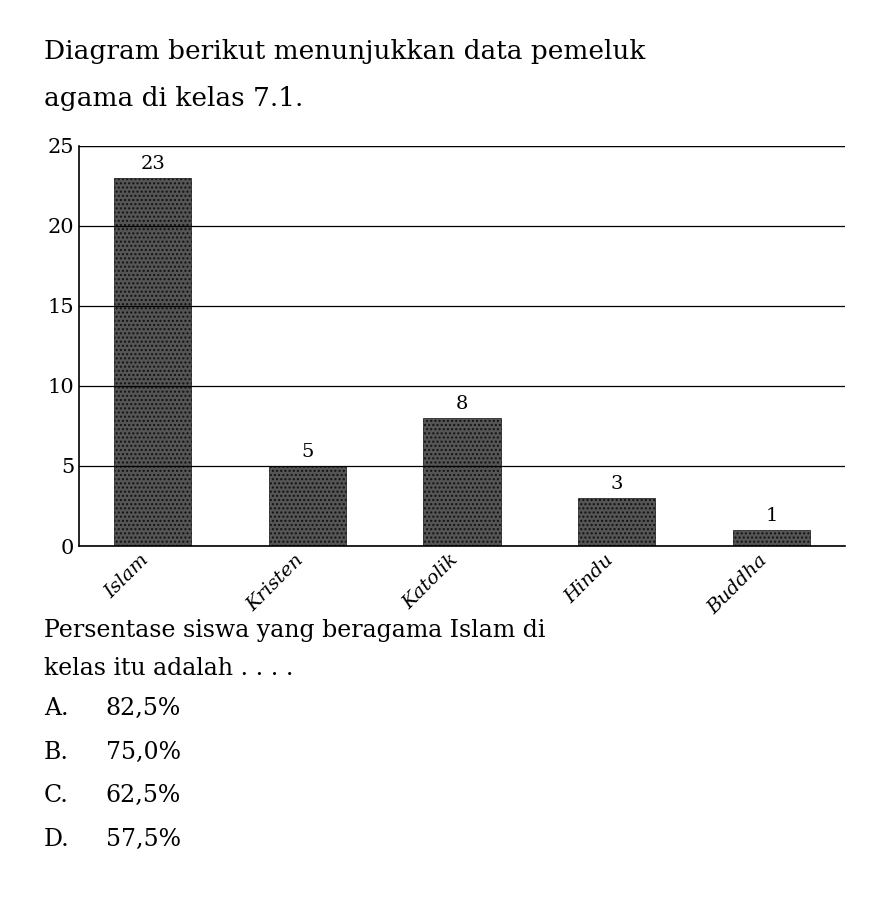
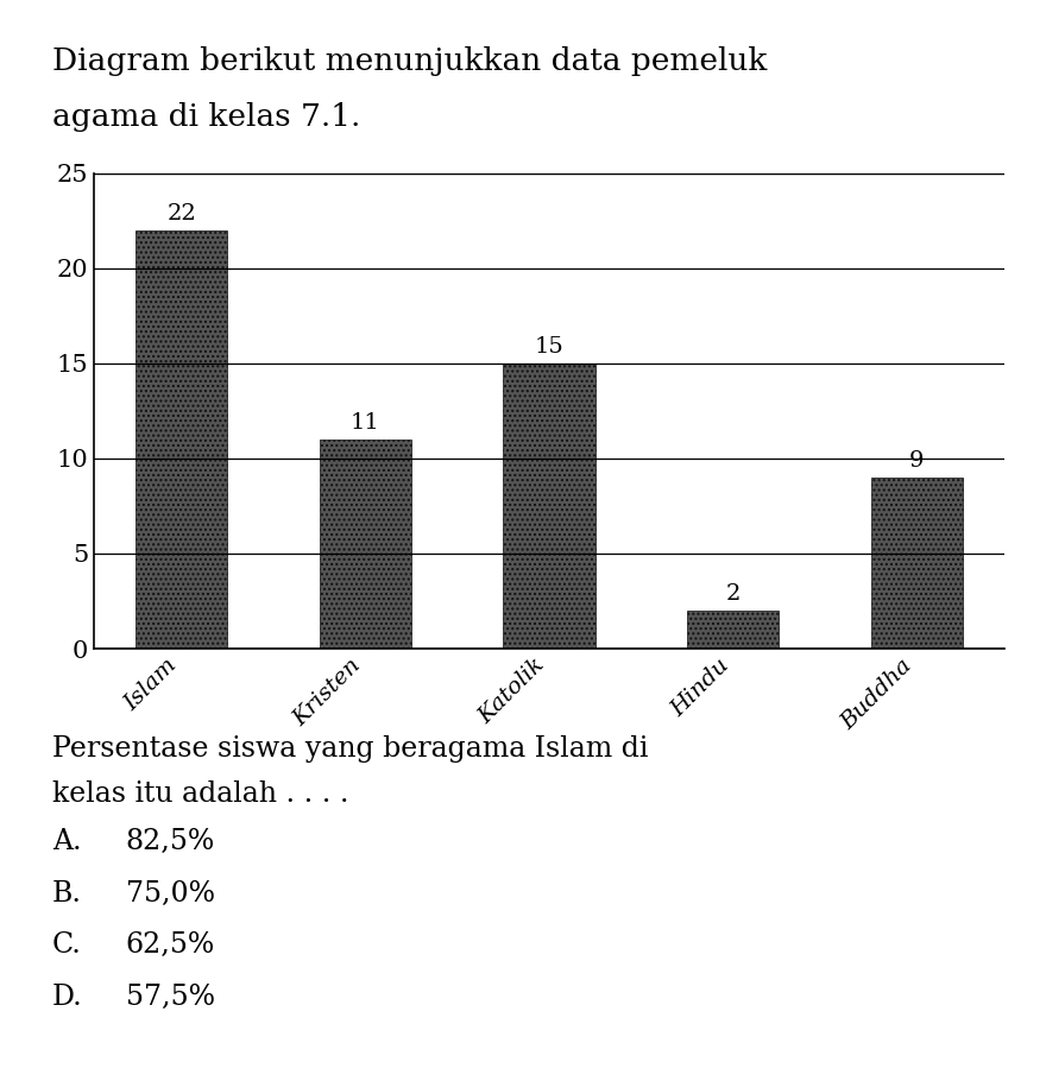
Islam: 23 -> 22
Kristen: 5 -> 11
Katolik: 8 -> 15
Hindu: 3 -> 2
Buddha: 1 -> 9
